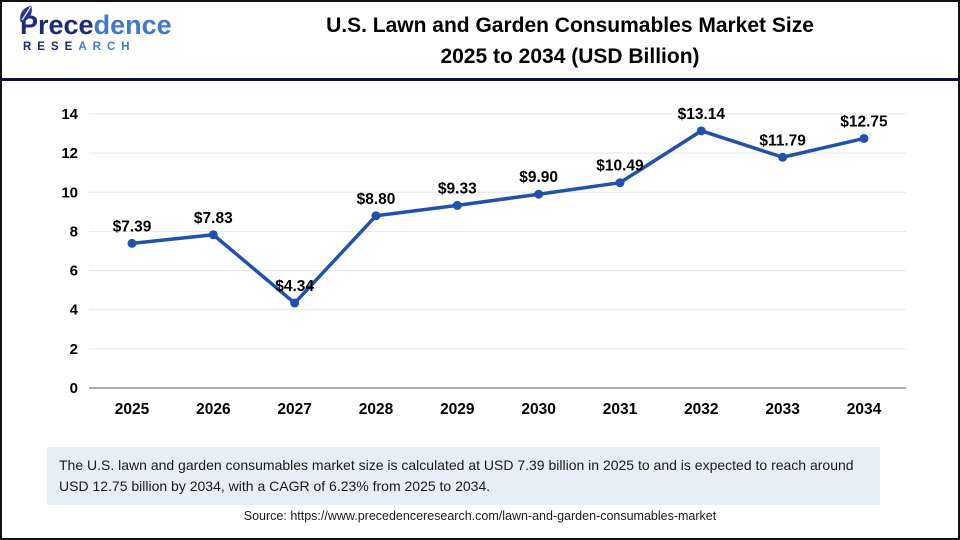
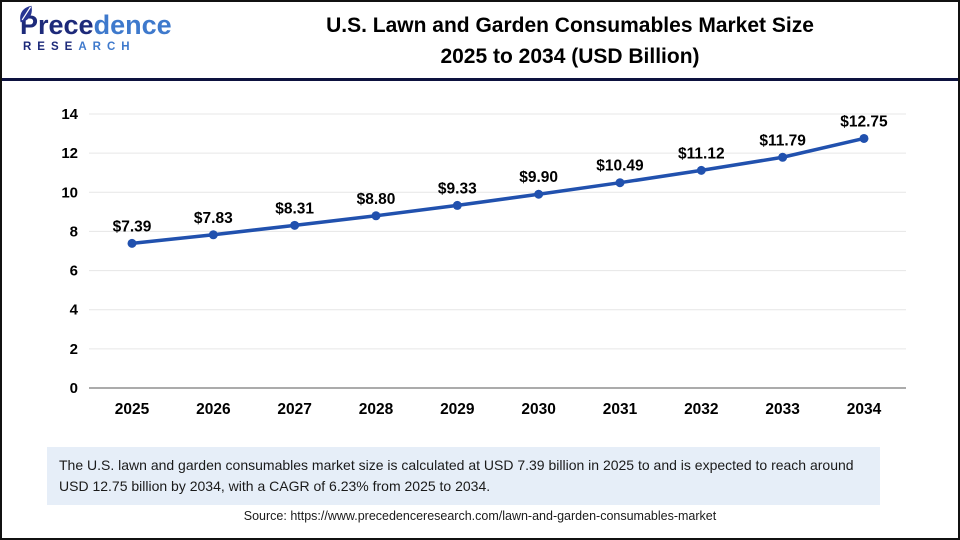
2027: $4.34 -> $8.31
2032: $13.14 -> $11.12
